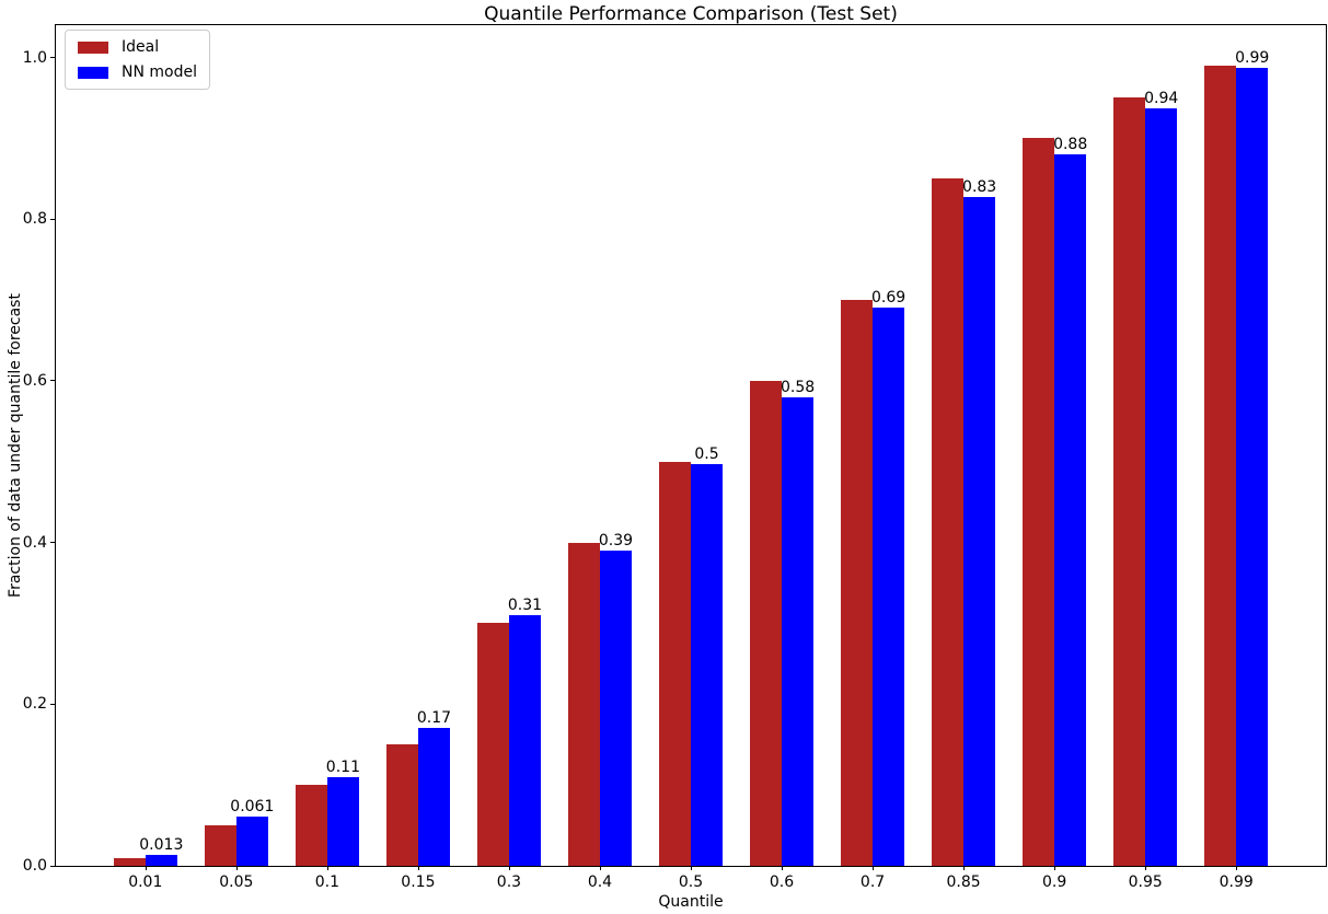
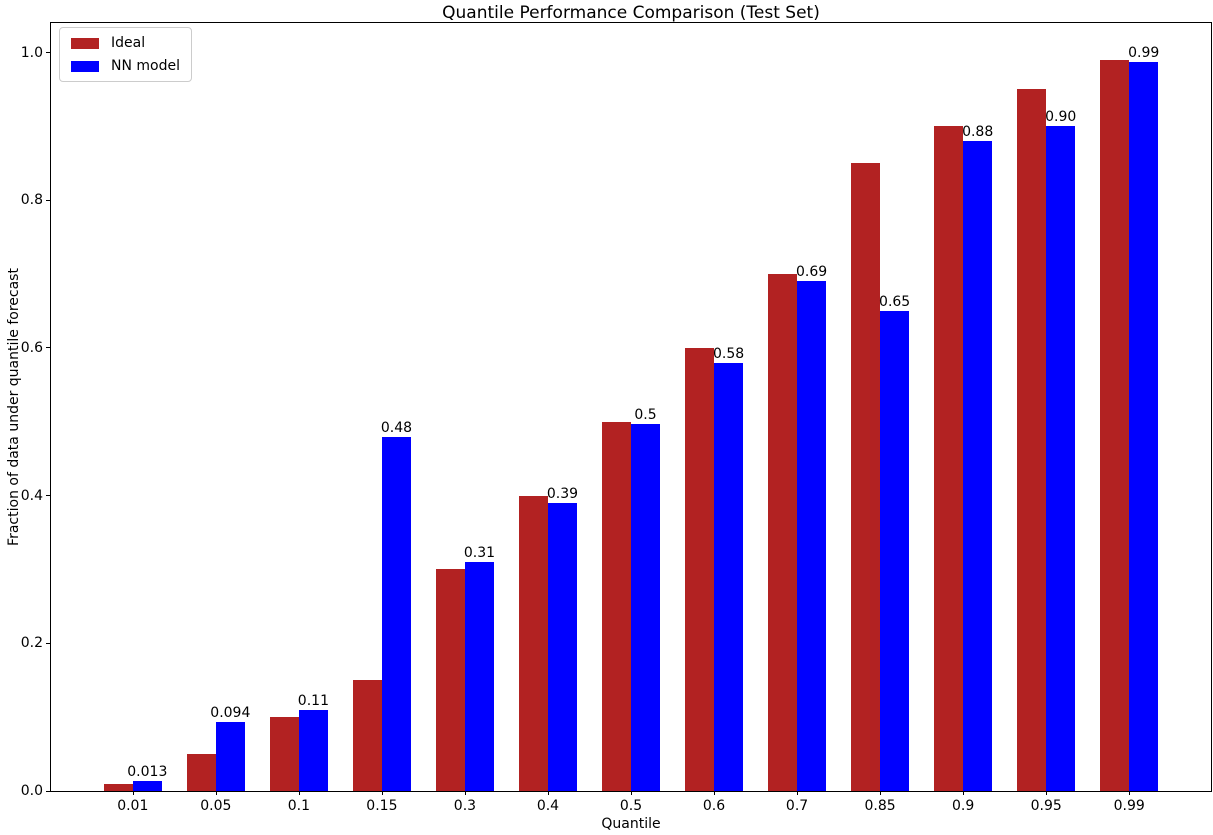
NN model/0.05: 0.061 -> 0.094
NN model/0.15: 0.17 -> 0.48
NN model/0.85: 0.83 -> 0.65
NN model/0.95: 0.94 -> 0.90
